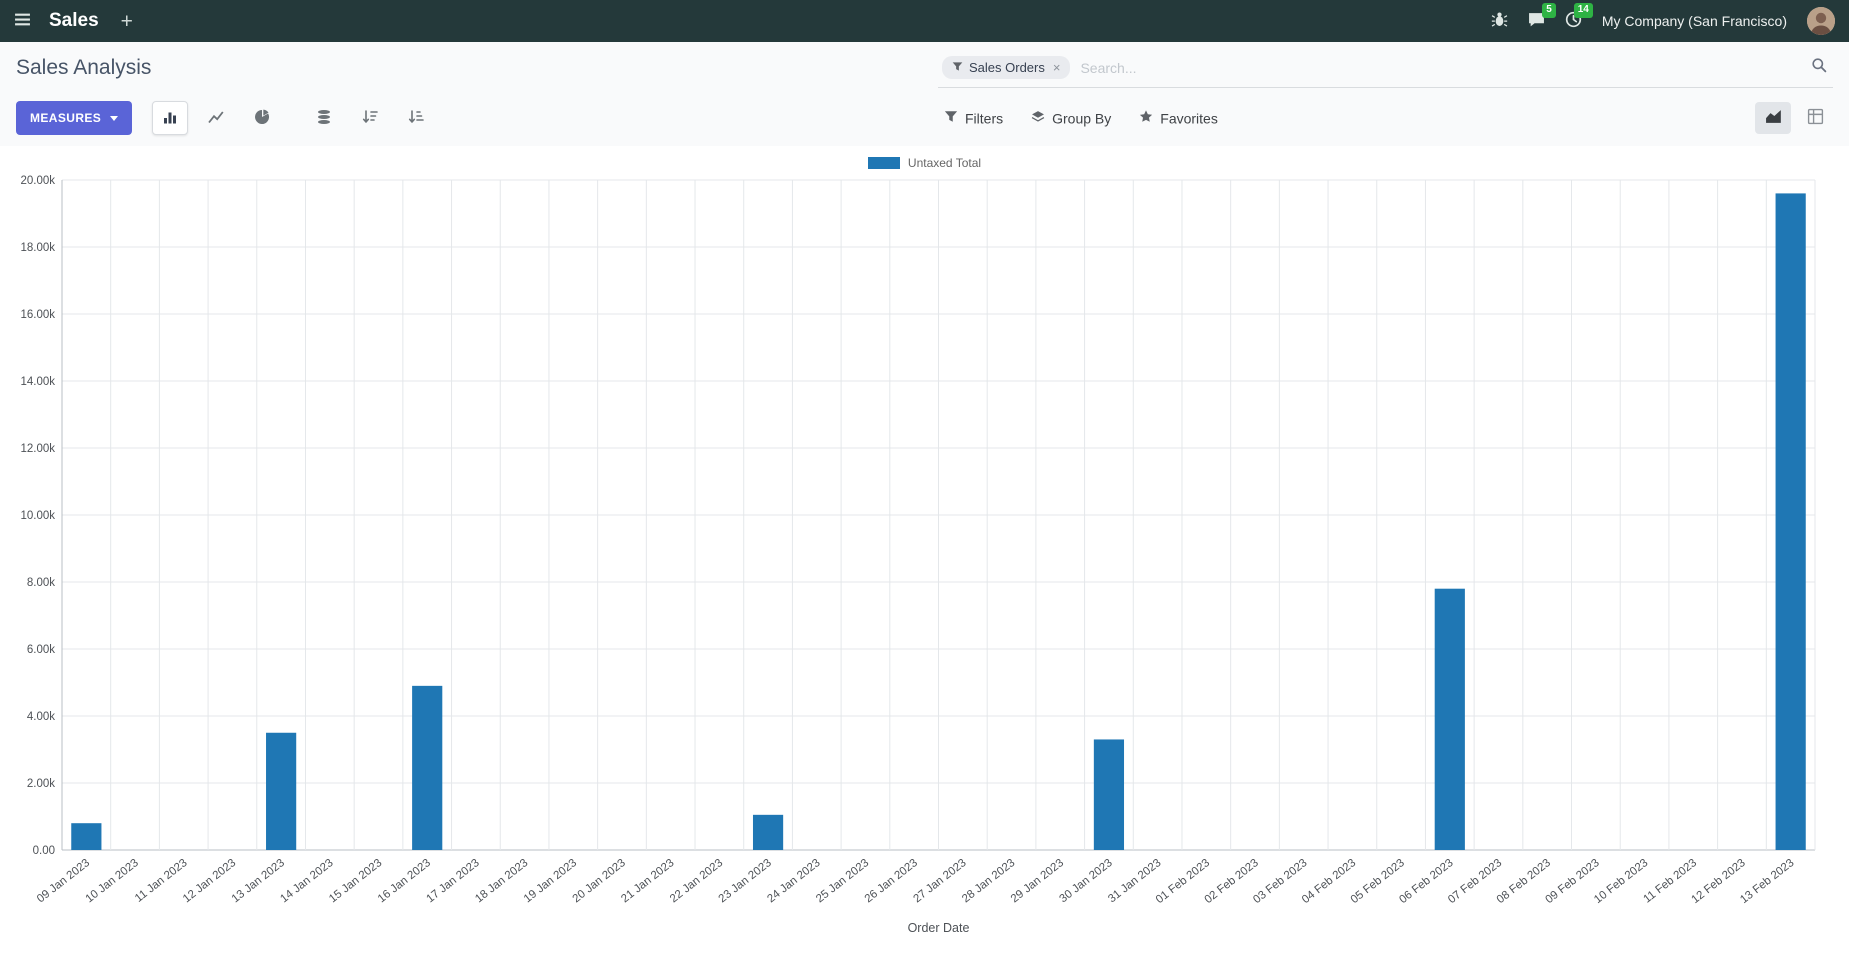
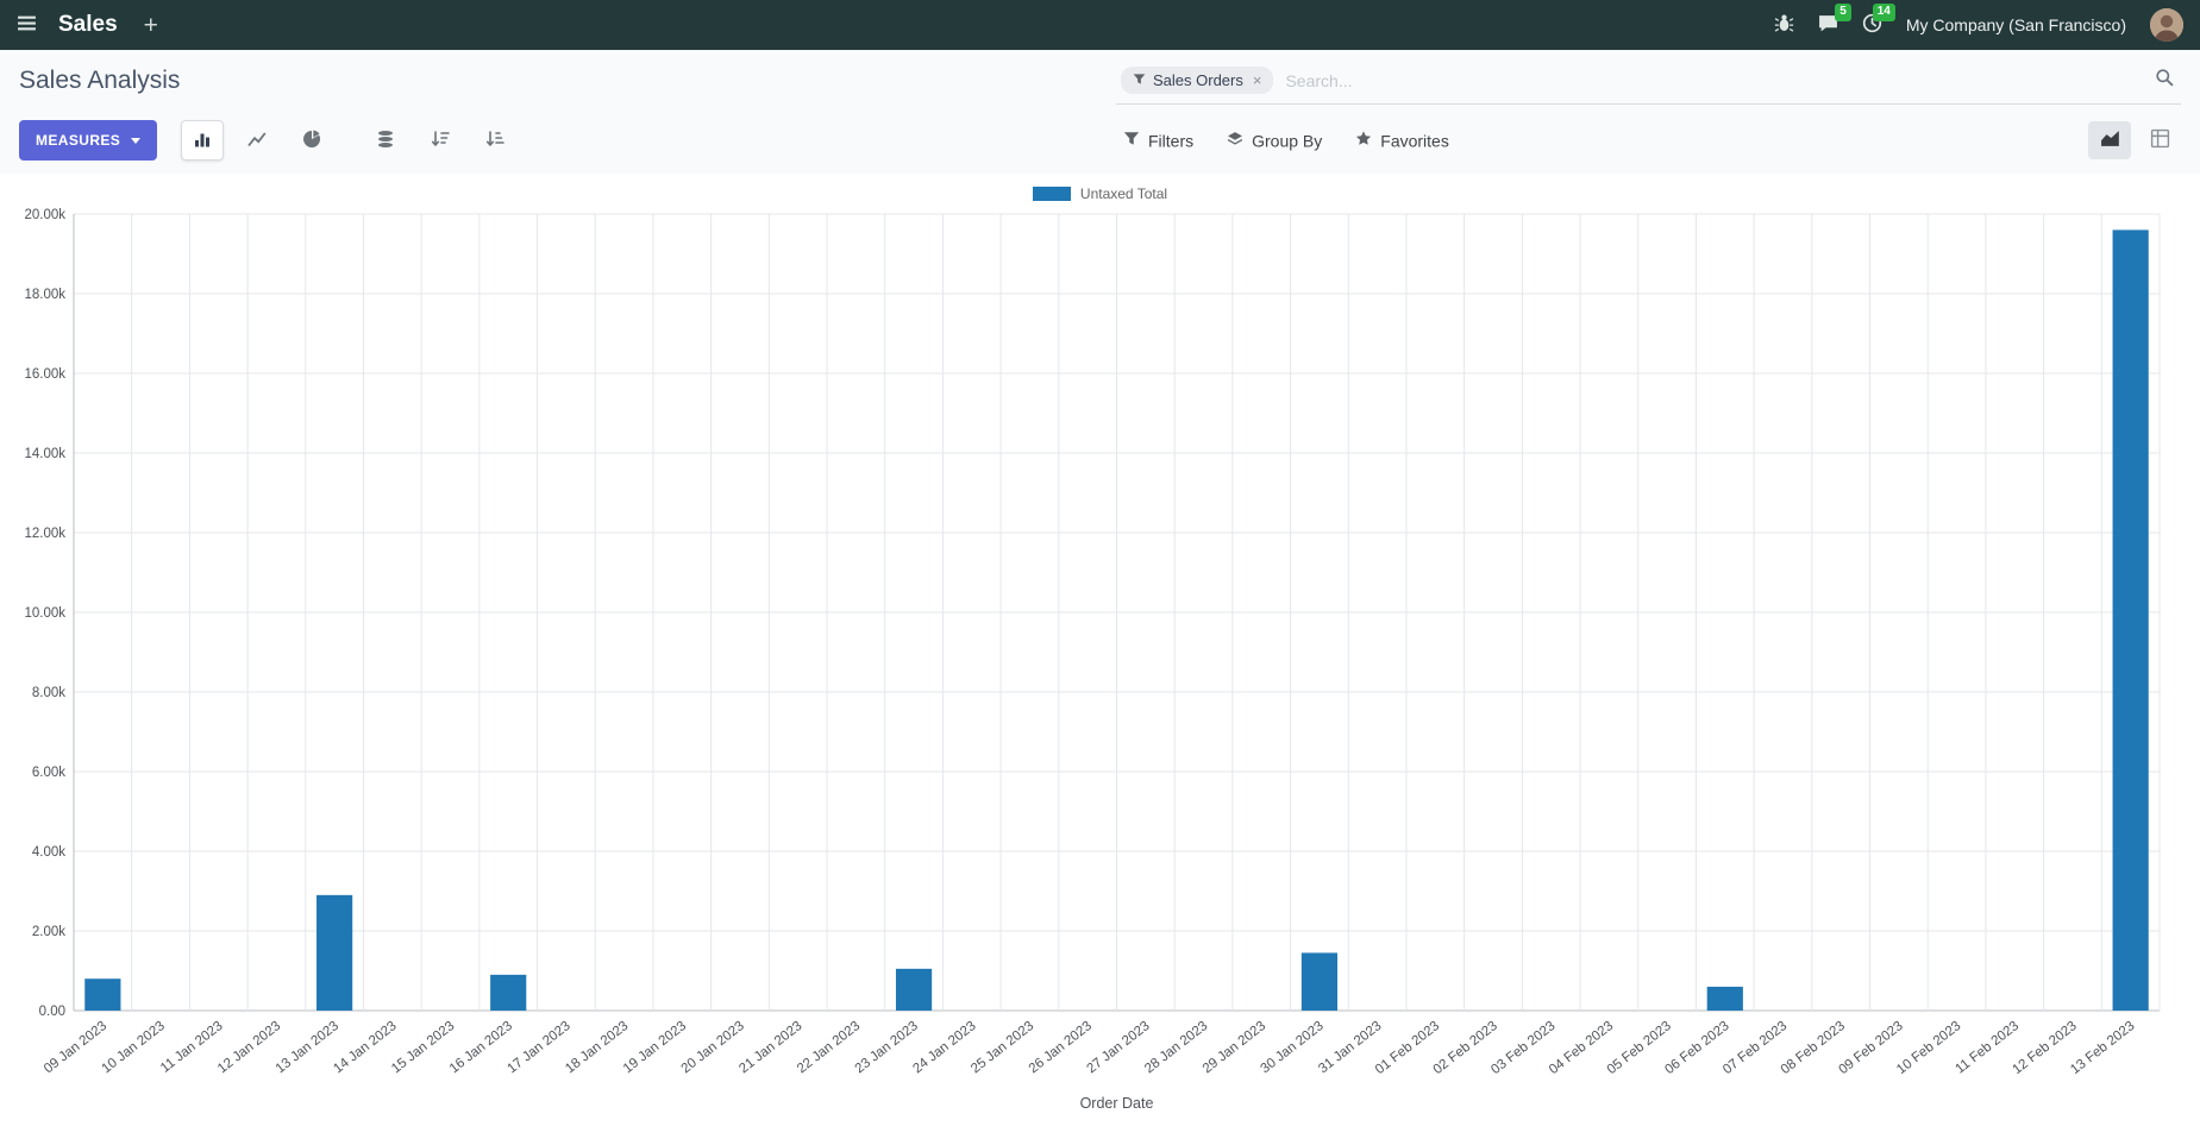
13 Jan 2023: 3.5k -> 2.9k
16 Jan 2023: 4.9k -> 0.9k
30 Jan 2023: 3.3k -> 1.4k
06 Feb 2023: 7.8k -> 0.6k
